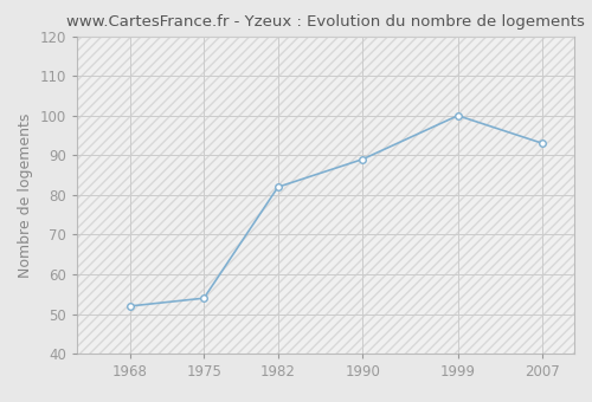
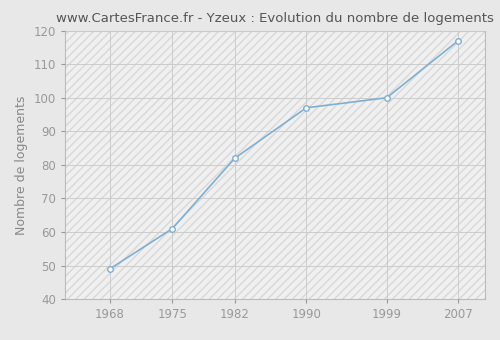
1968: 52 -> 49
1975: 54 -> 61
1990: 89 -> 97
2007: 93 -> 117
